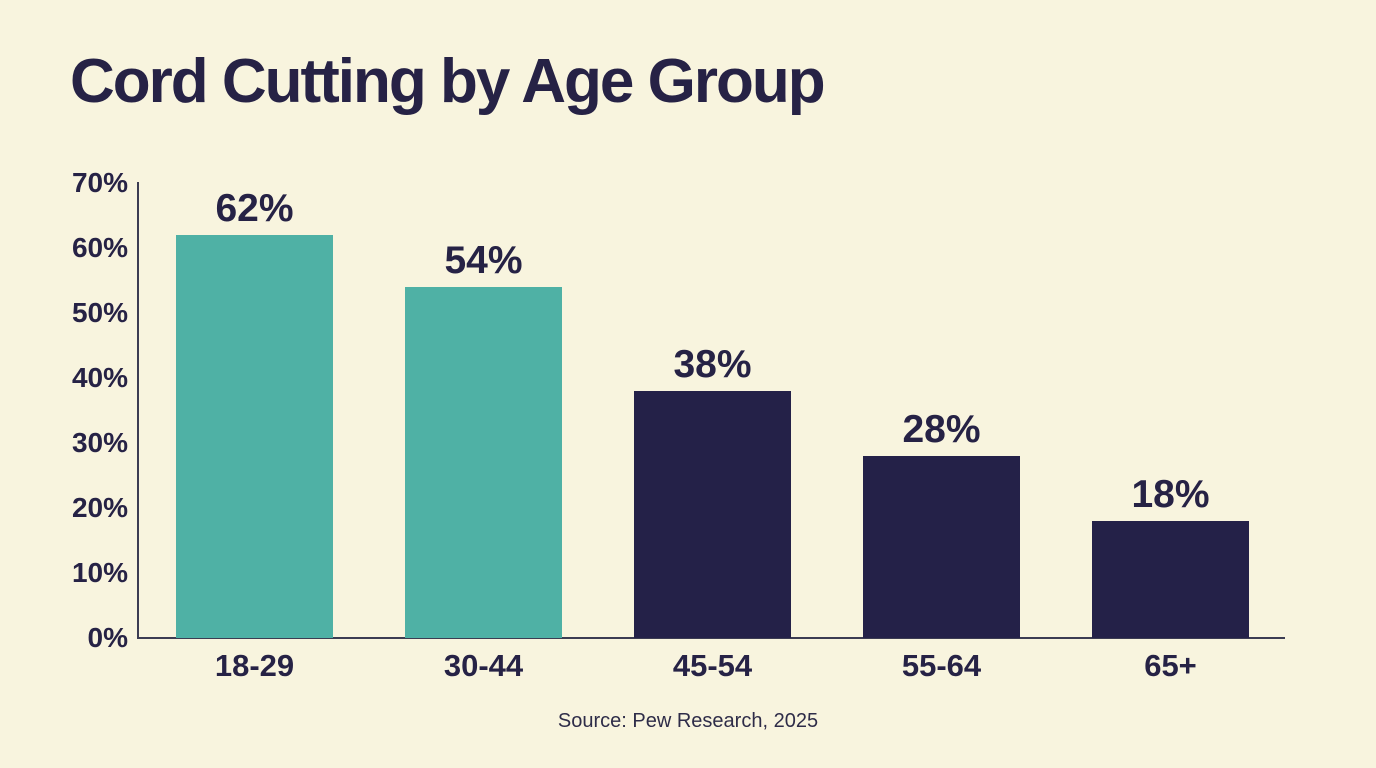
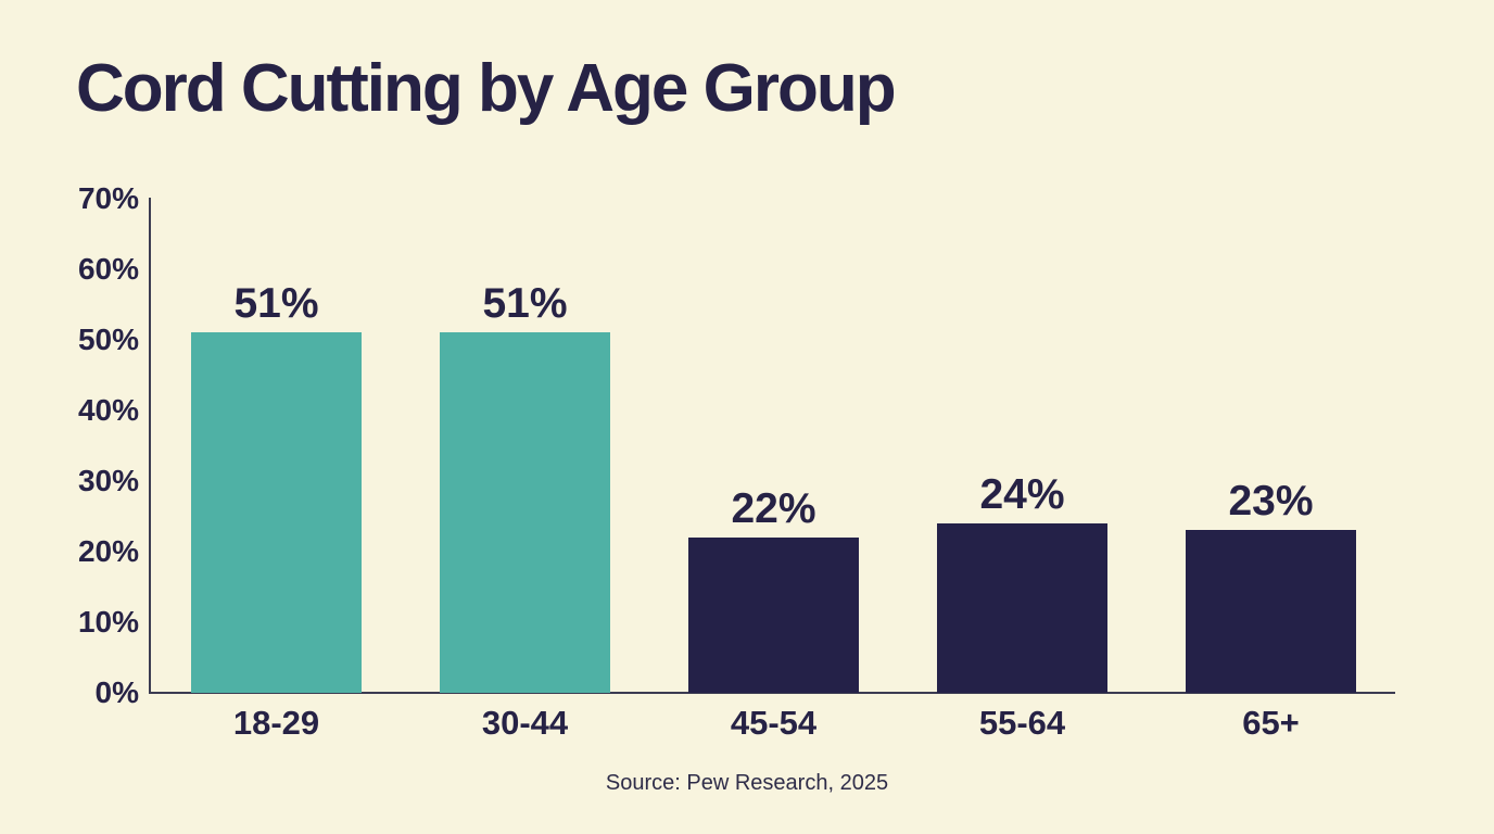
18-29: 62% -> 51%
30-44: 54% -> 51%
45-54: 38% -> 22%
55-64: 28% -> 24%
65+: 18% -> 23%
